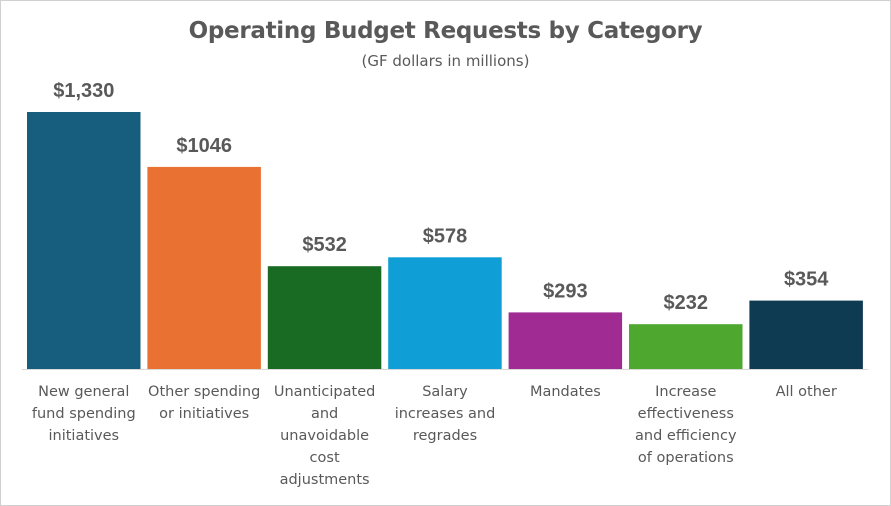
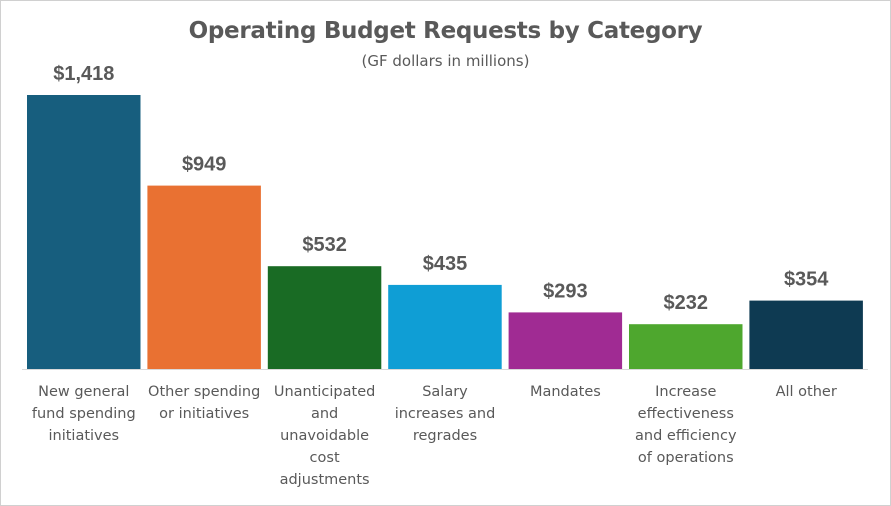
New general fund spending initiatives: $1,330 -> $1,418
Other spending or initiatives: $1046 -> $949
Salary increases and regrades: $578 -> $435
